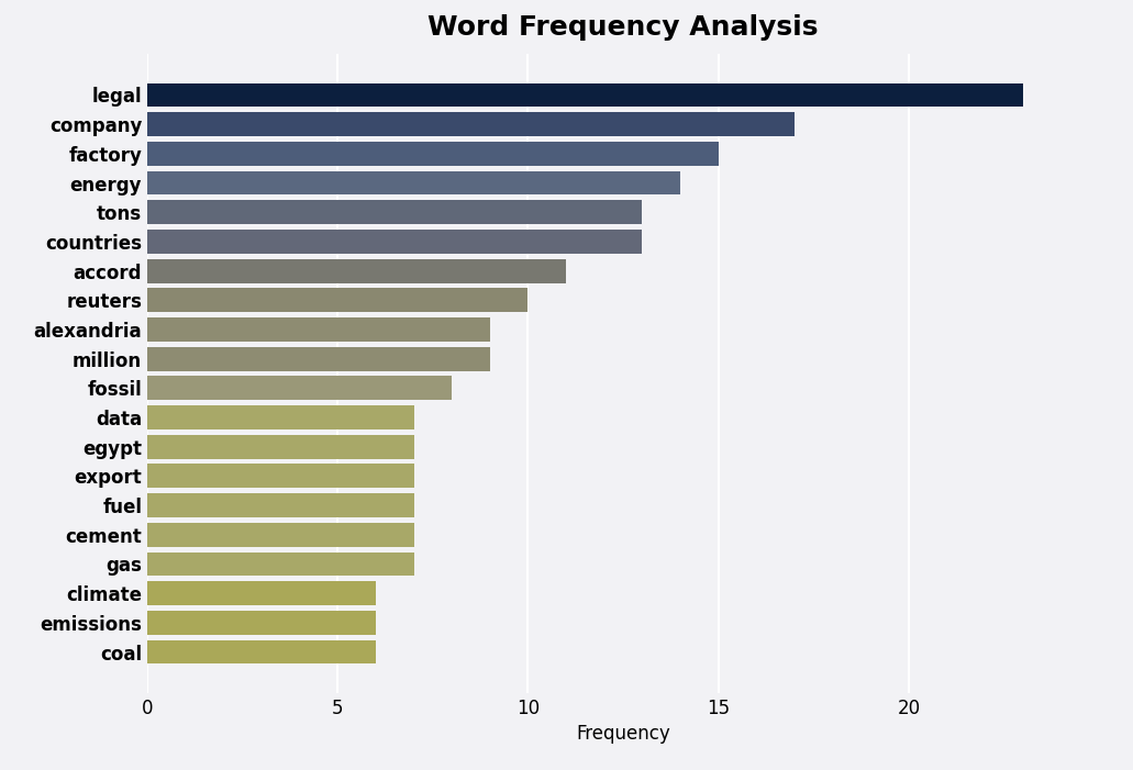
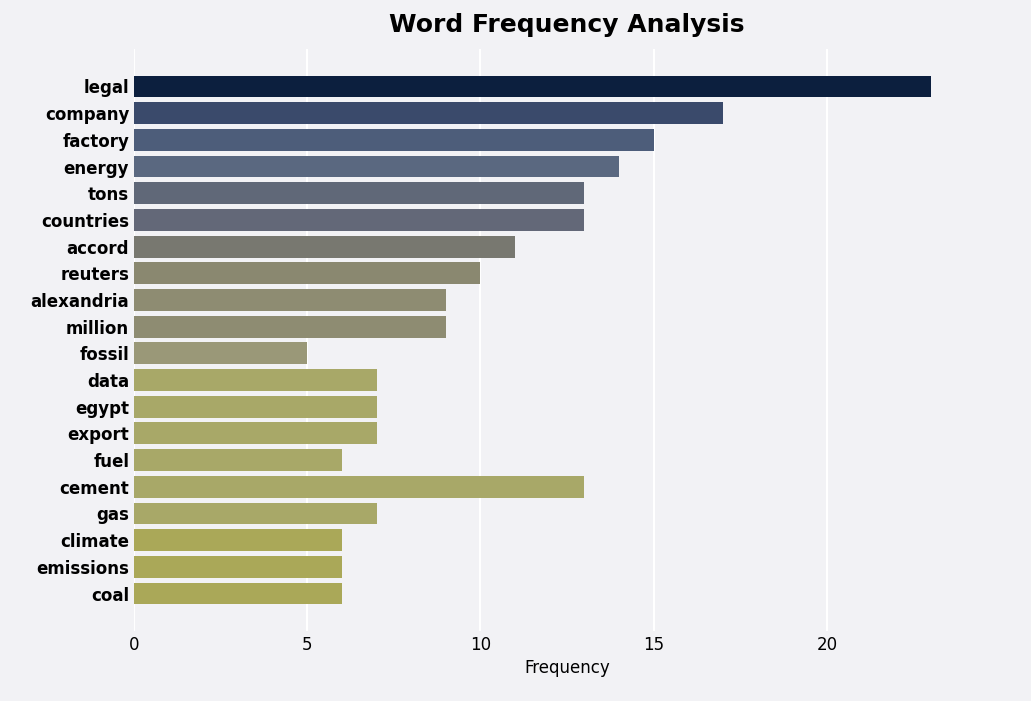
fossil: 8 -> 5
fuel: 7 -> 6
cement: 7 -> 13
